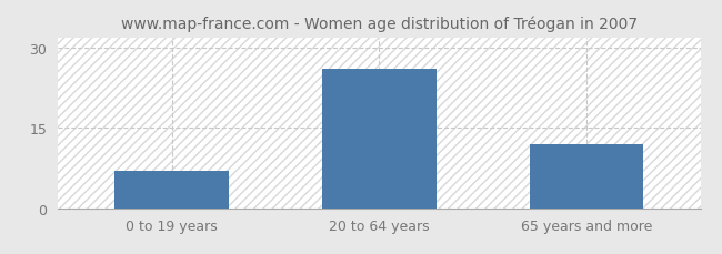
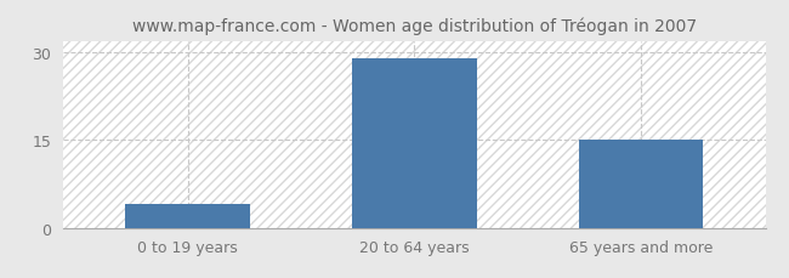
0 to 19 years: 7 -> 4
20 to 64 years: 26 -> 29
65 years and more: 12 -> 15
